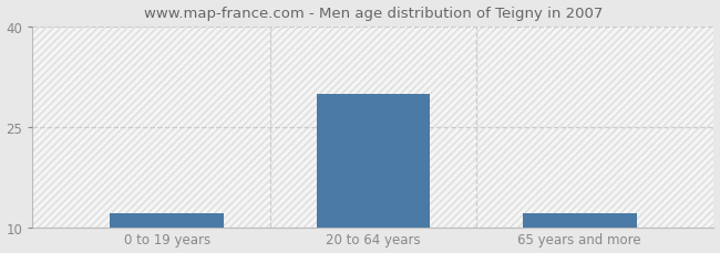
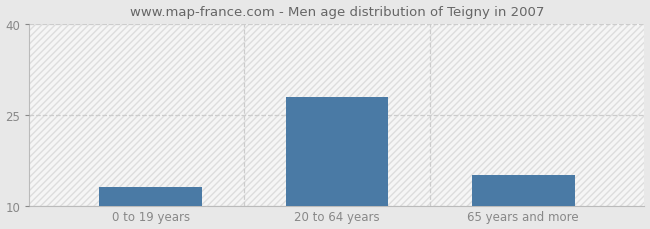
0 to 19 years: 12 -> 13
20 to 64 years: 30 -> 28
65 years and more: 12 -> 15
